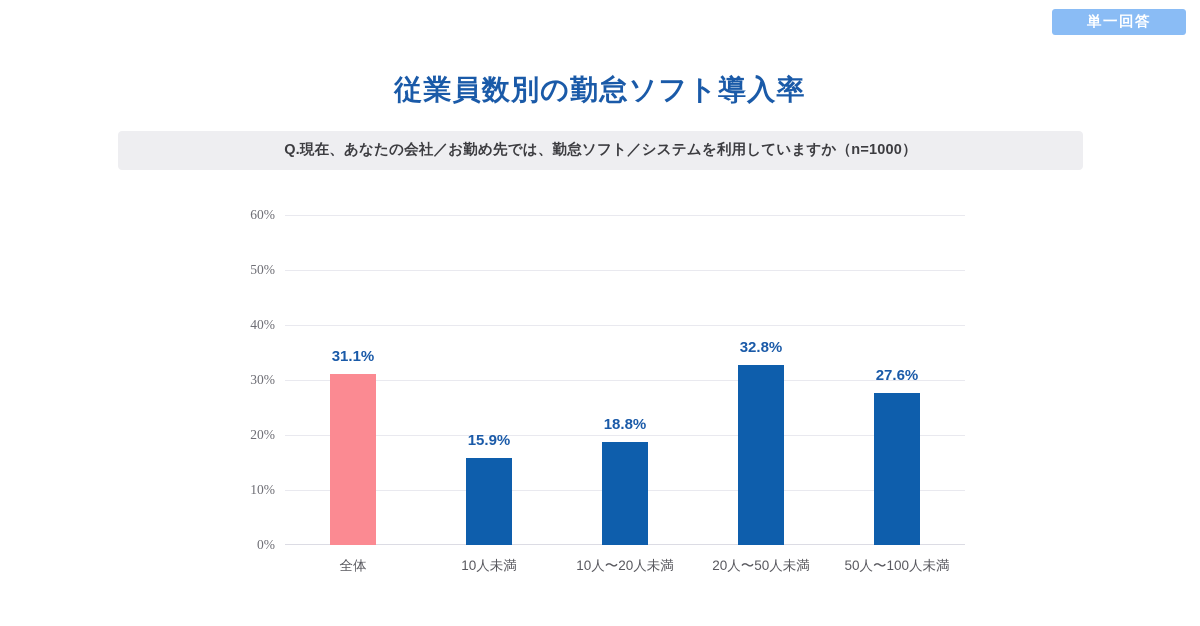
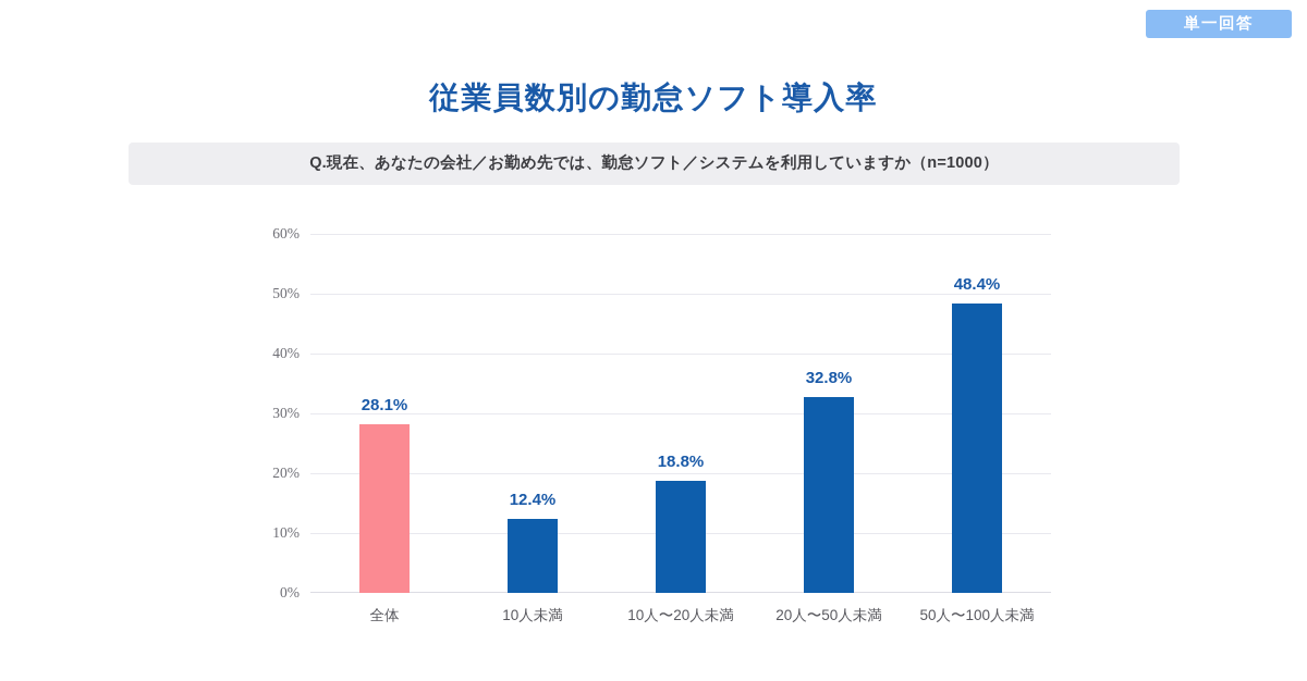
全体: 31.1% -> 28.1%
10人未満: 15.9% -> 12.4%
50人〜100人未満: 27.6% -> 48.4%
